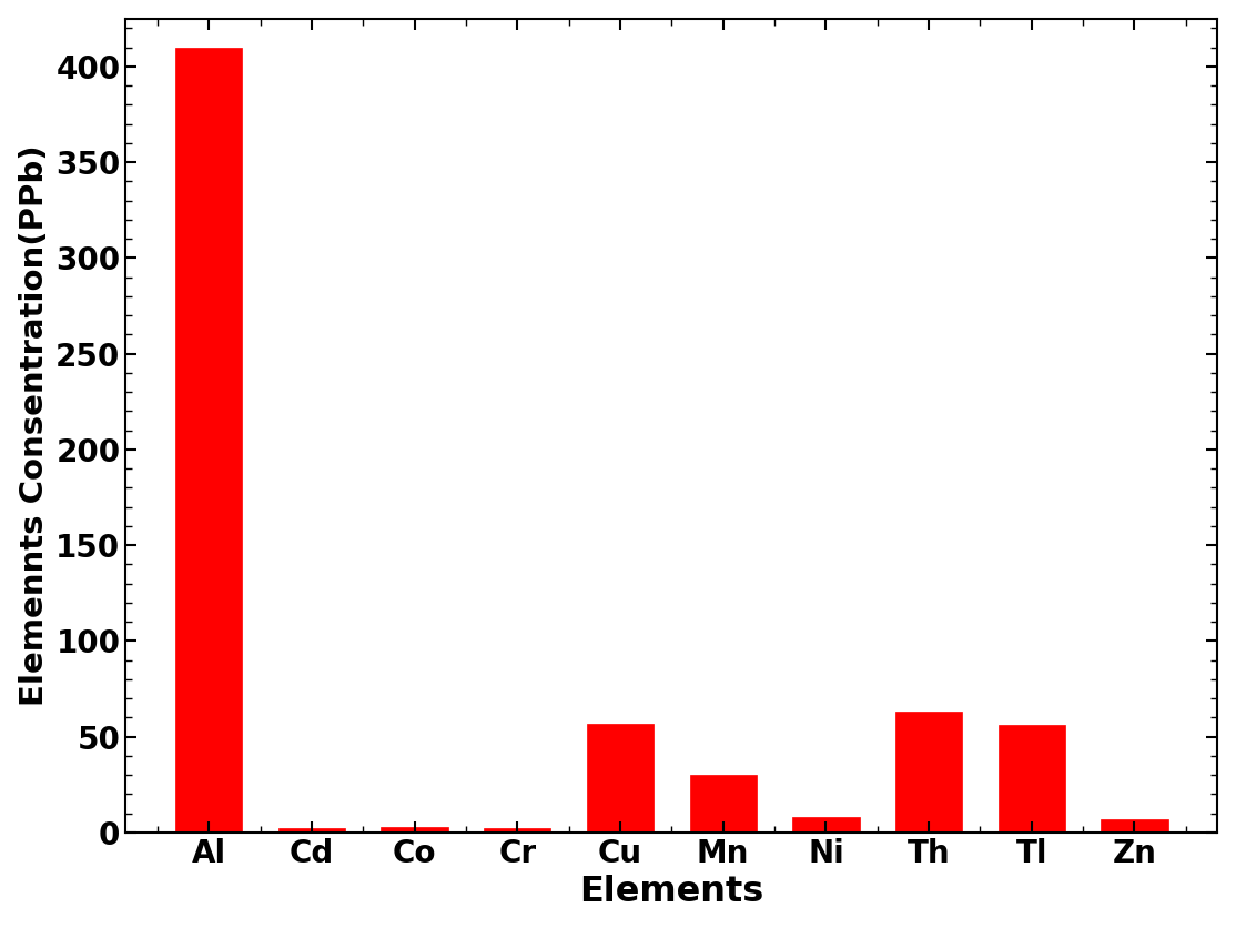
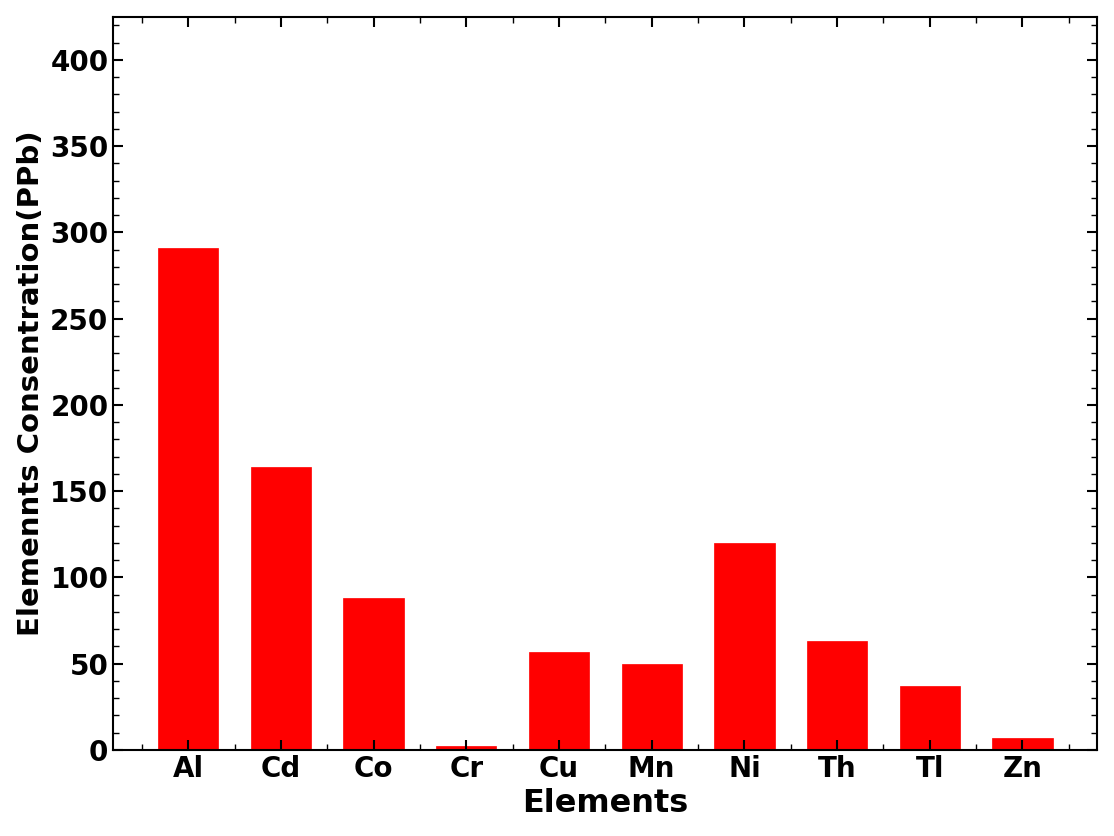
Al: 410 -> 291
Cd: 2 -> 164
Co: 3 -> 88
Mn: 30 -> 50
Ni: 8 -> 120
Tl: 56 -> 37
